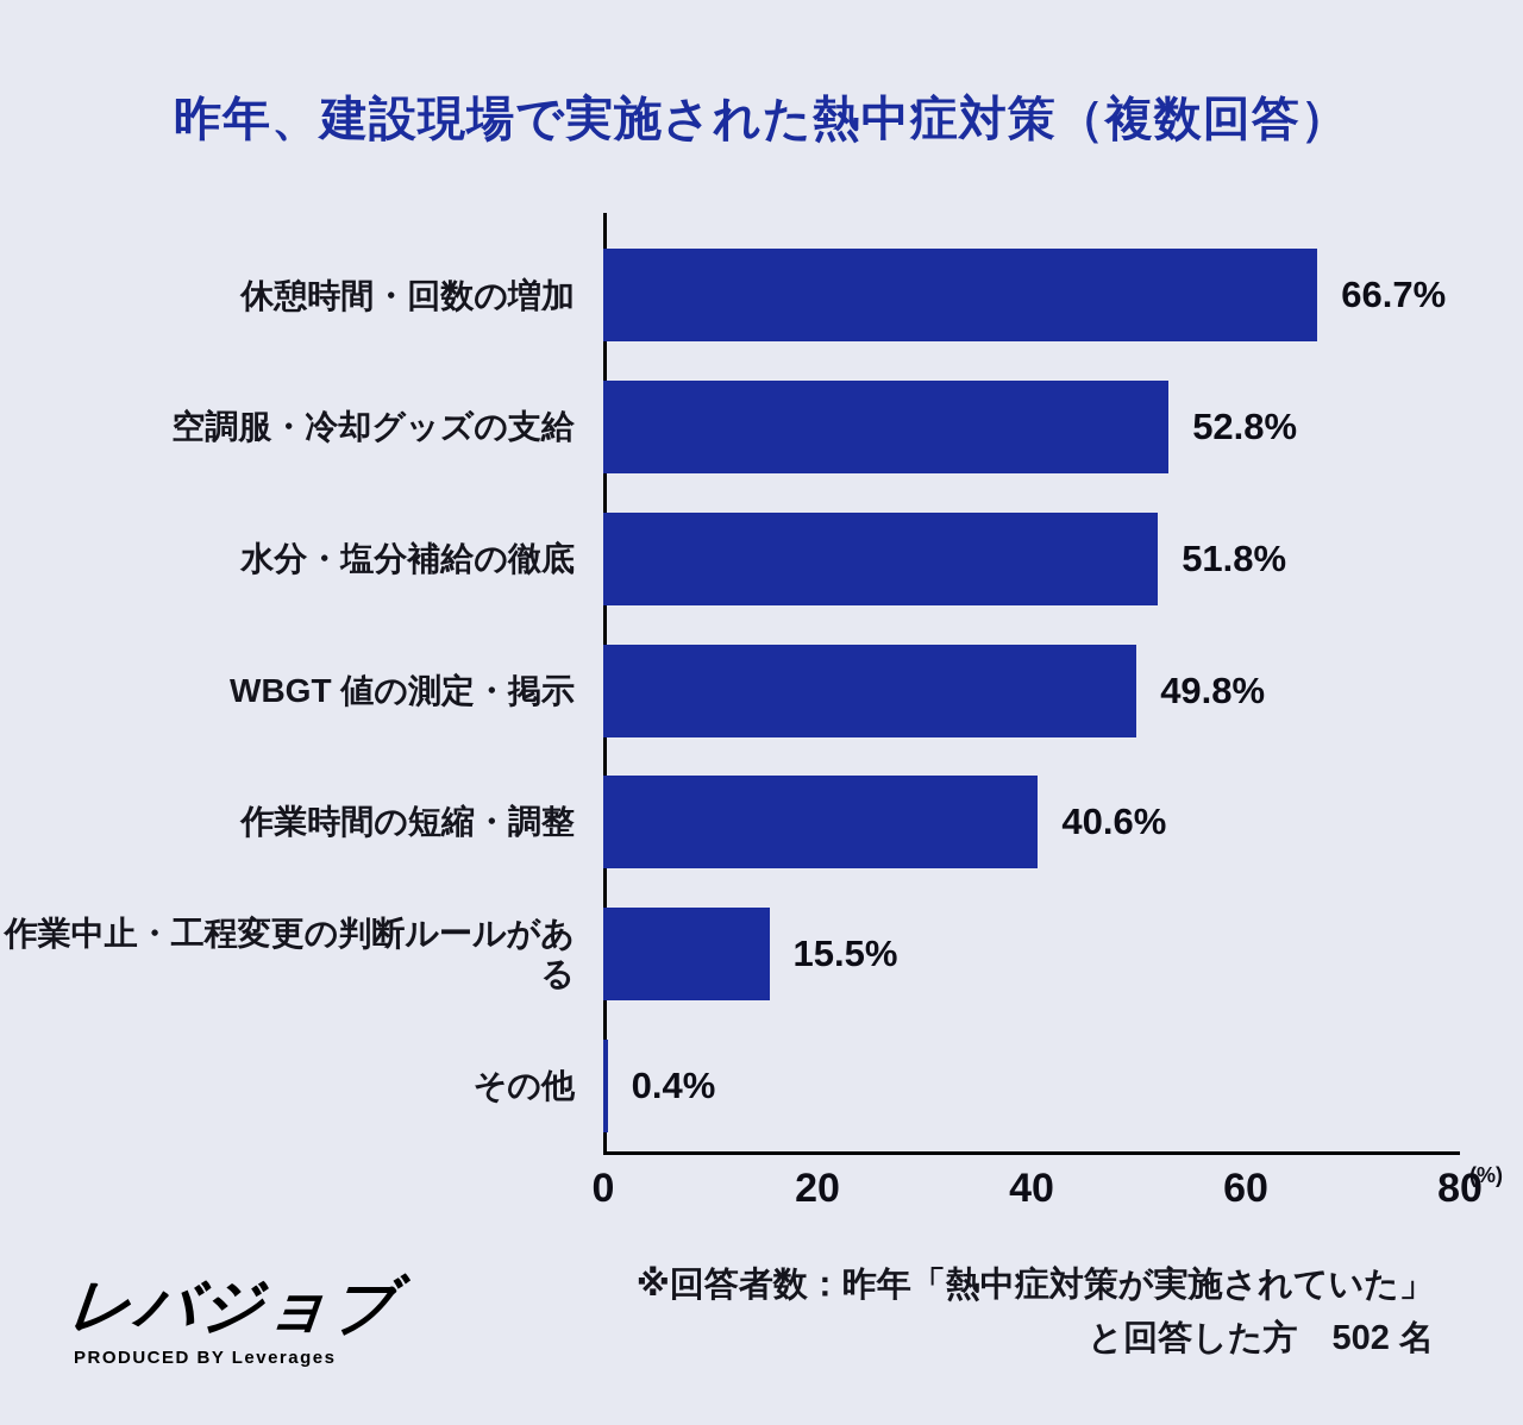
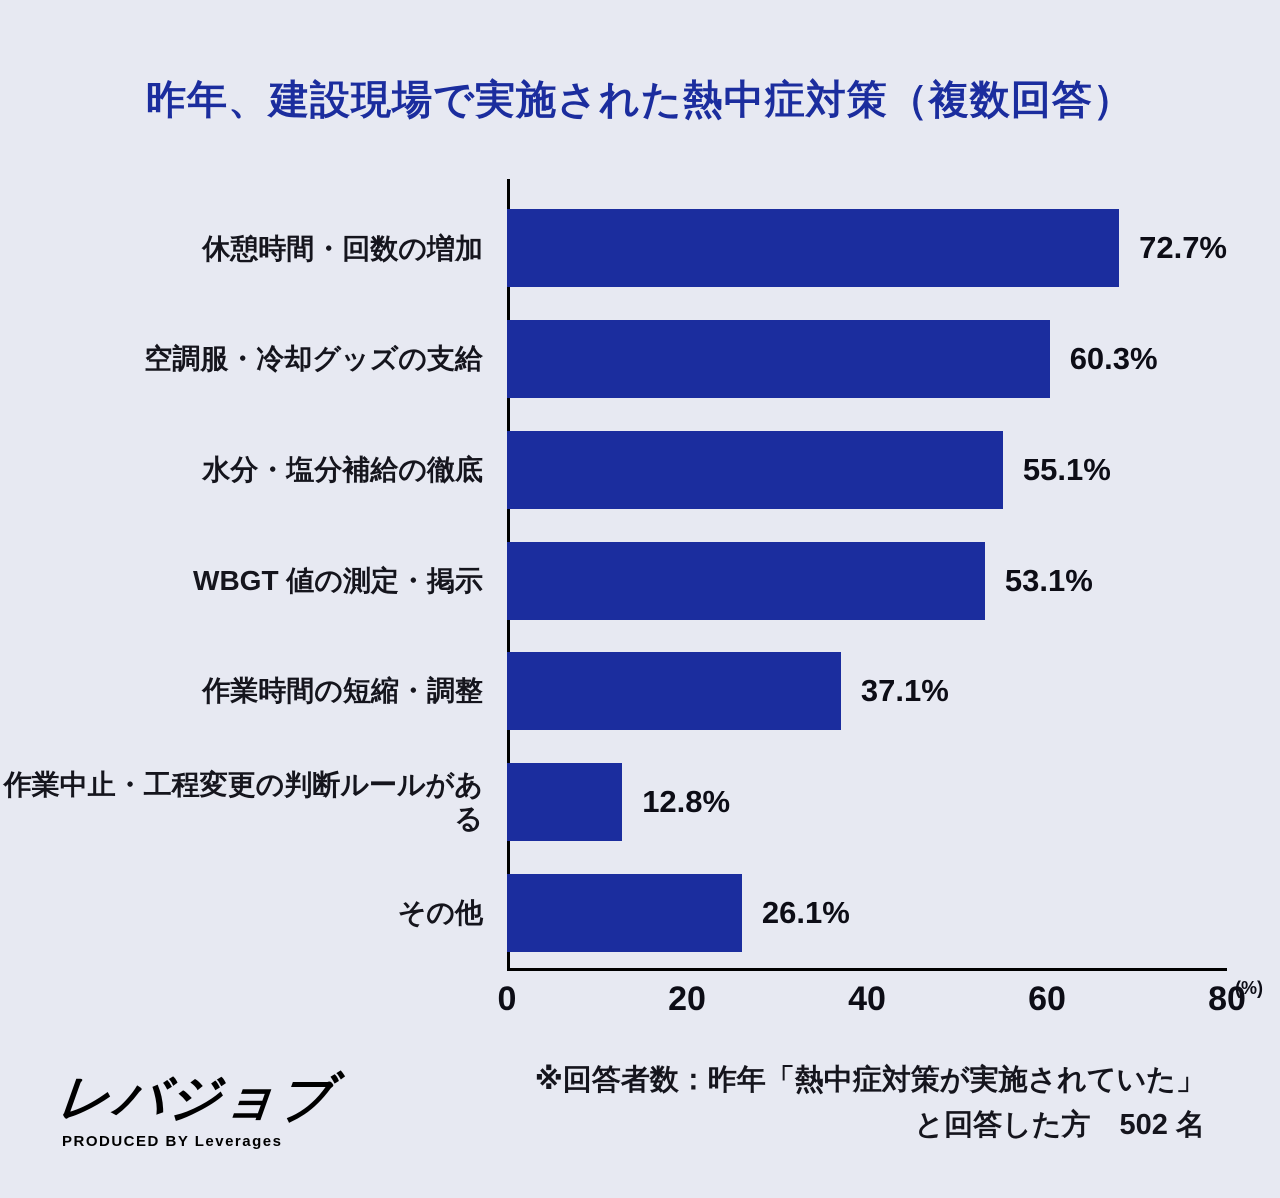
休憩時間・回数の増加: 66.7% -> 72.7%
空調服・冷却グッズの支給: 52.8% -> 60.3%
水分・塩分補給の徹底: 51.8% -> 55.1%
WBGT 値の測定・掲示: 49.8% -> 53.1%
作業時間の短縮・調整: 40.6% -> 37.1%
作業中止・工程変更の判断ルールがある: 15.5% -> 12.8%
その他: 0.4% -> 26.1%
